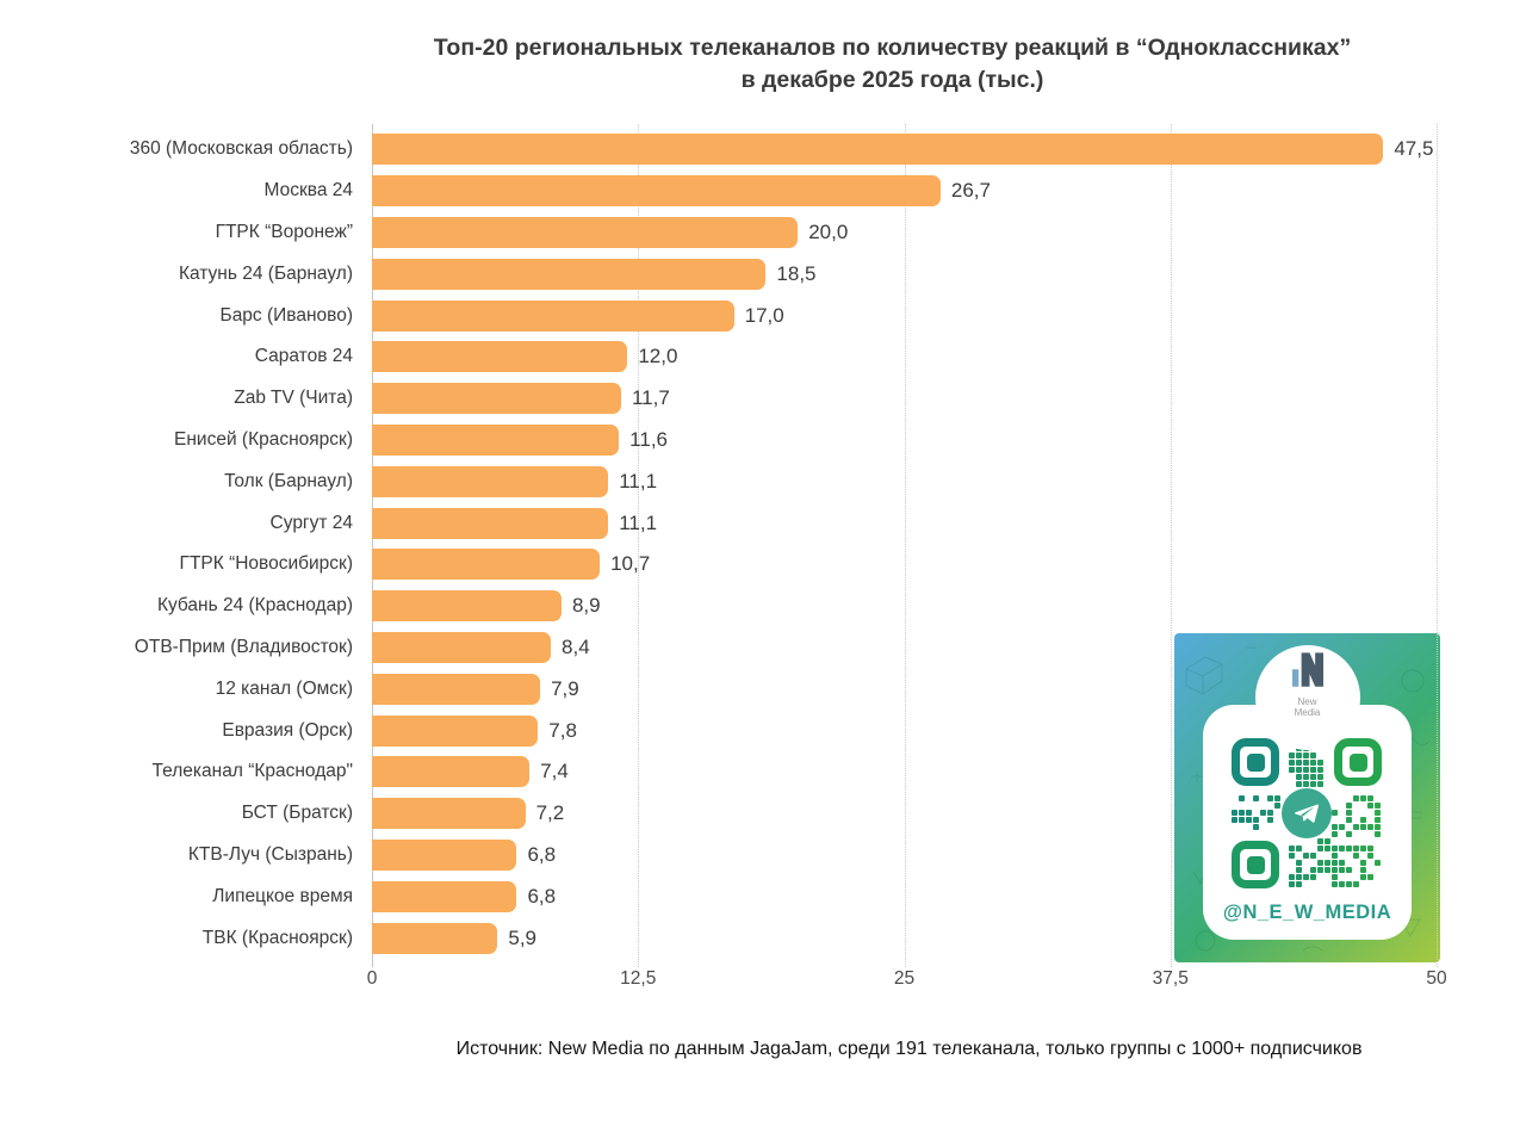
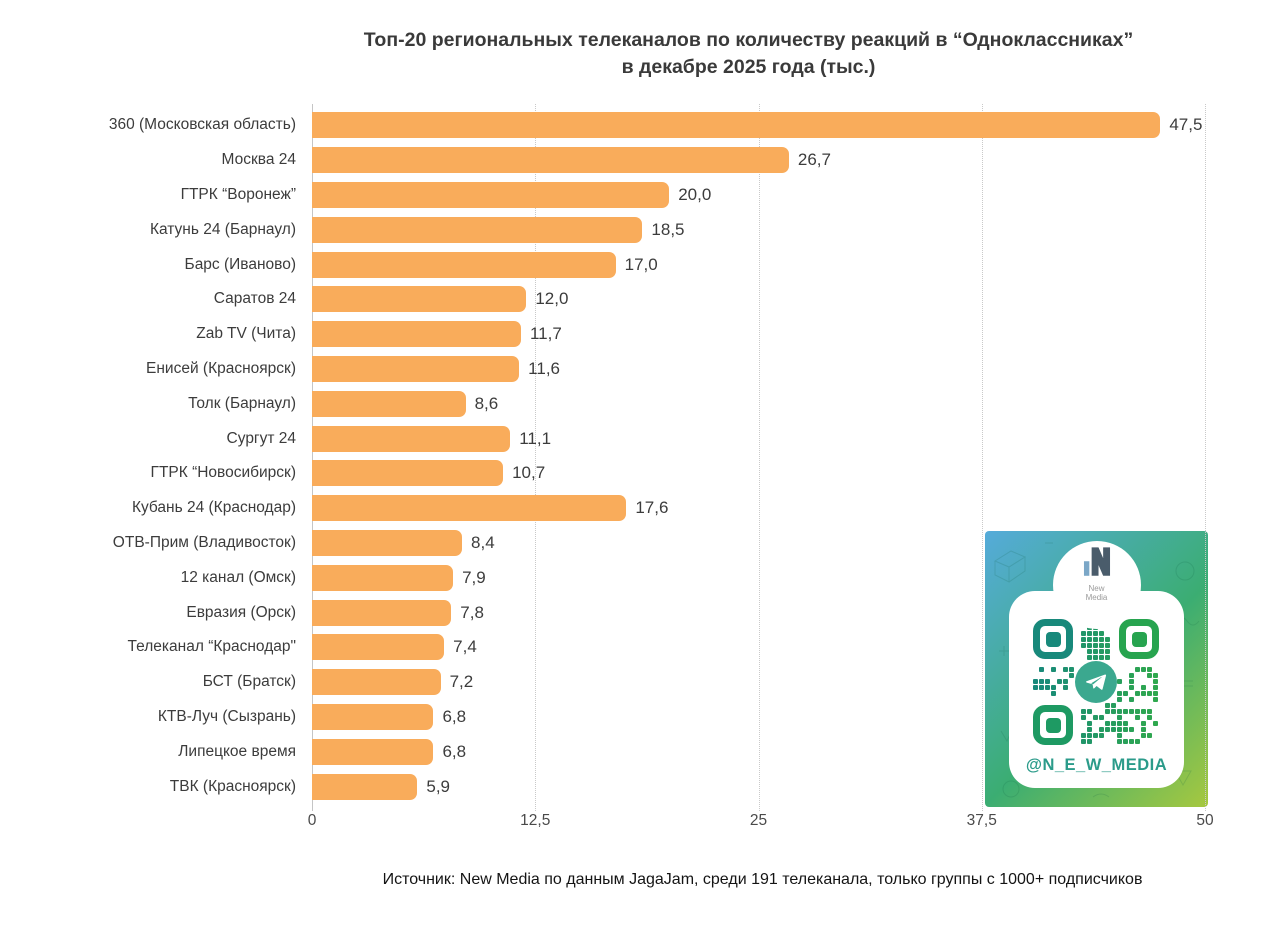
Толк (Барнаул): 11,1 -> 8,6
Кубань 24 (Краснодар): 8,9 -> 17,6
